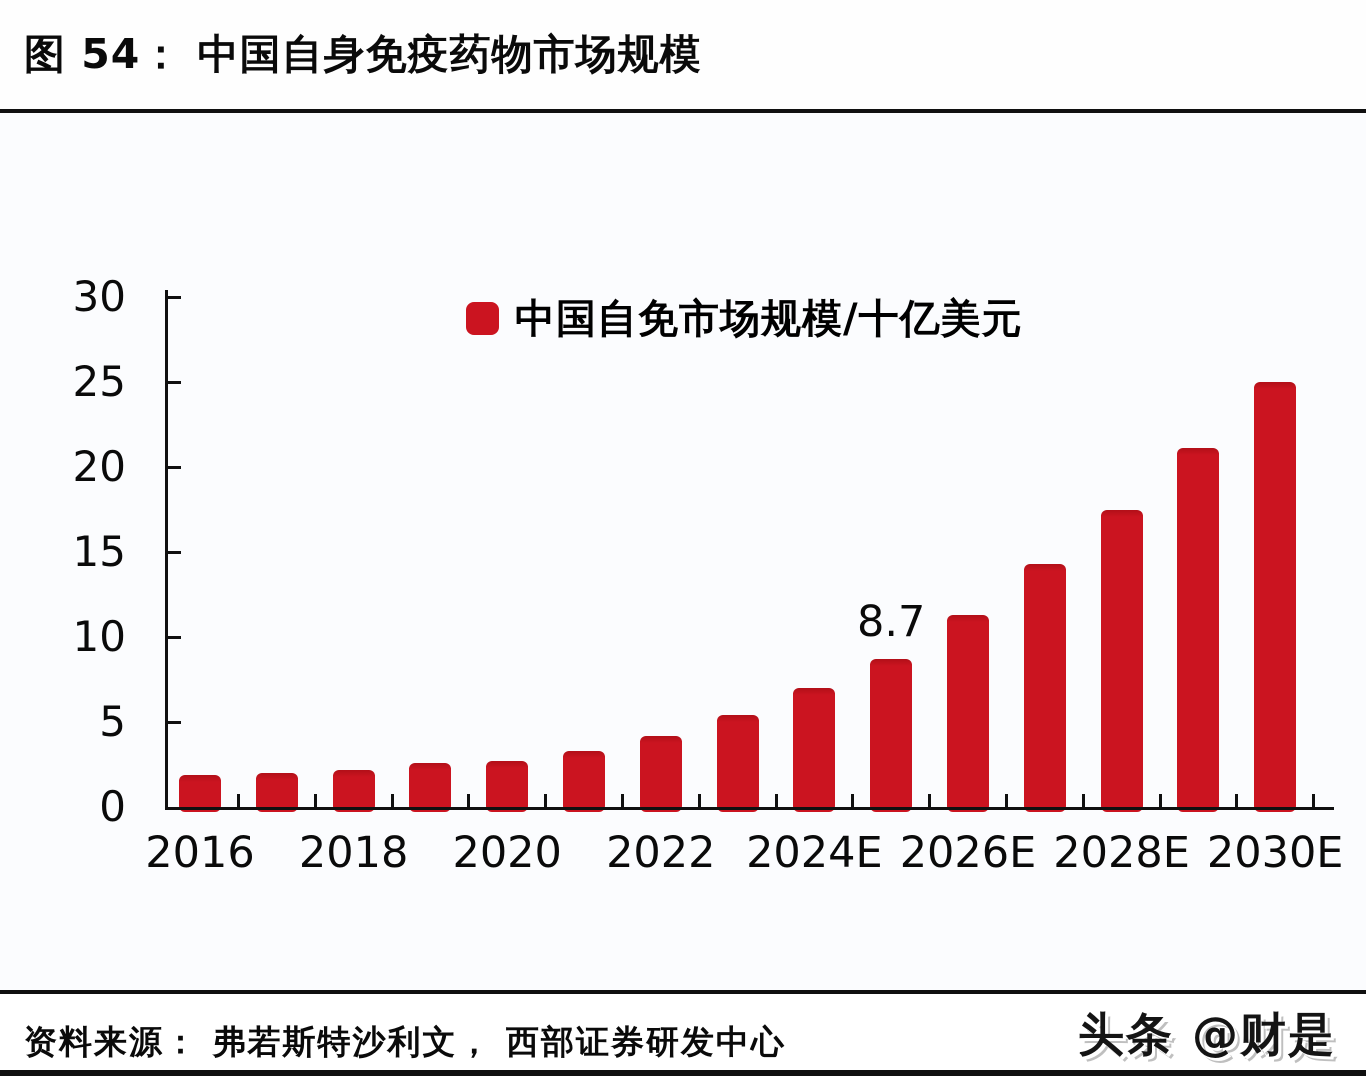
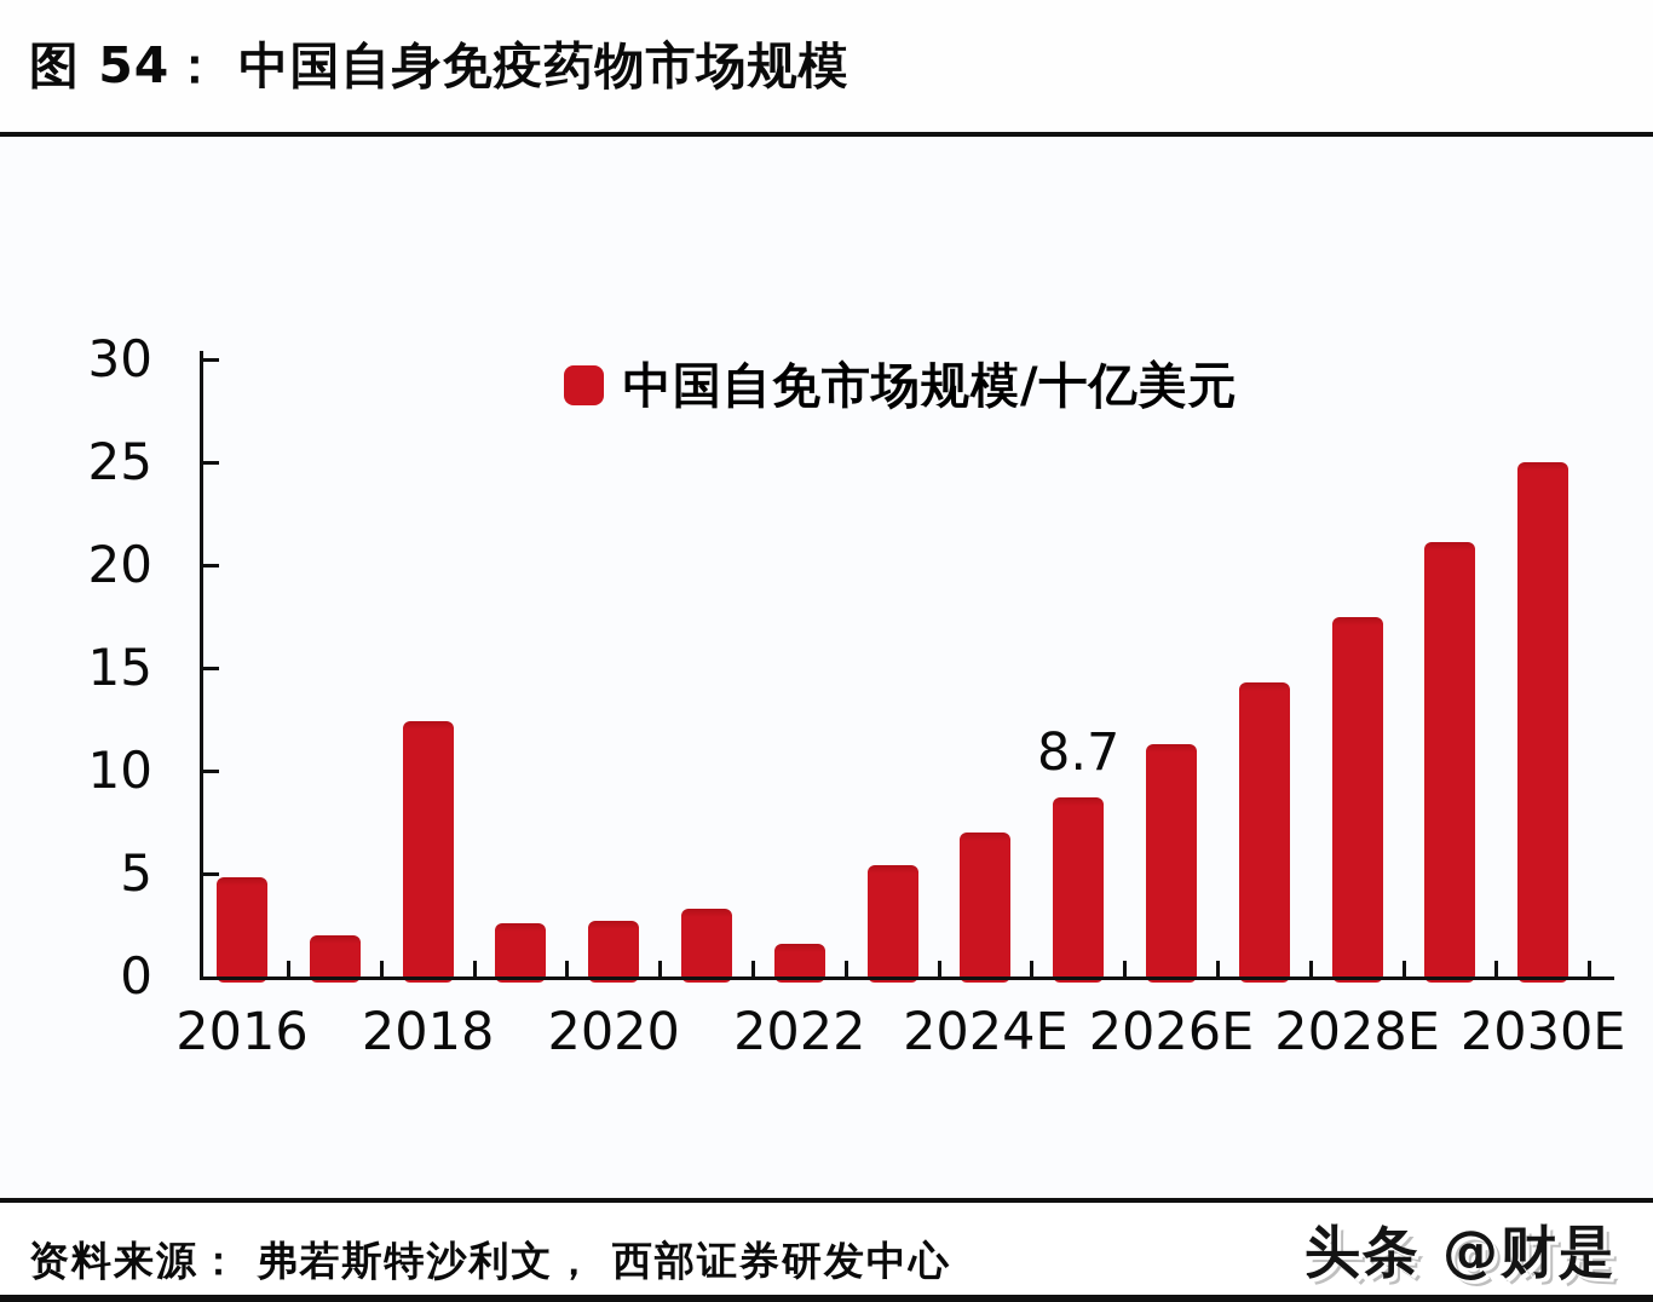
2016: 1.9 -> 4.8
2018: 2.2 -> 12.4
2022: 4.2 -> 1.6
